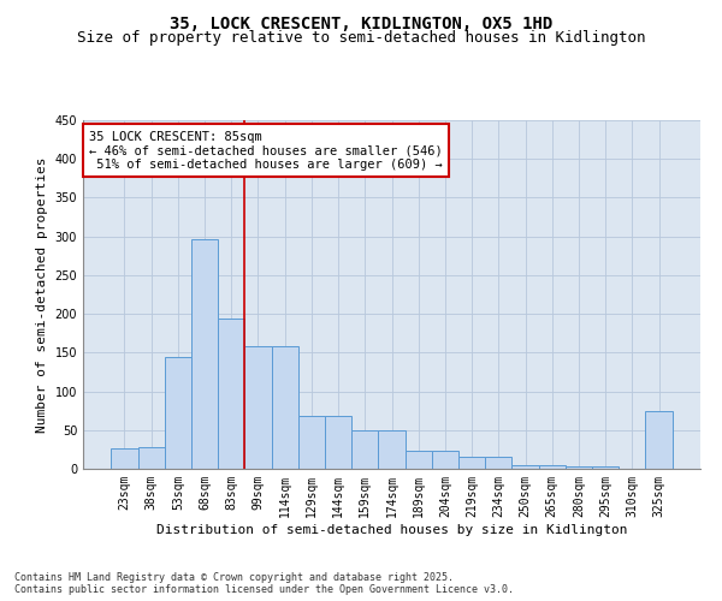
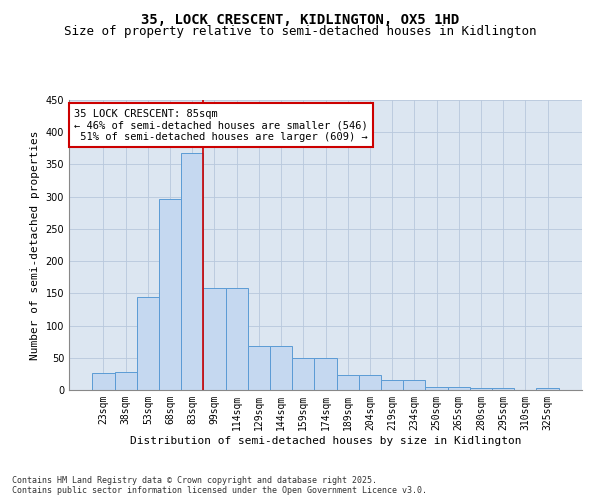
83sqm: 194 -> 368
325sqm: 74 -> 3
